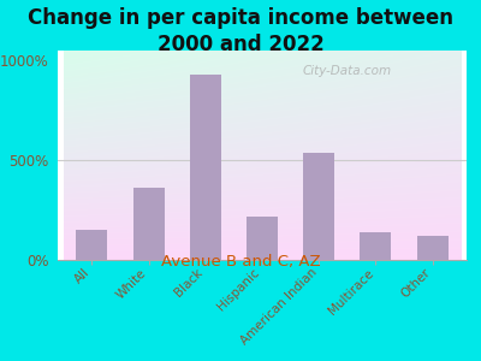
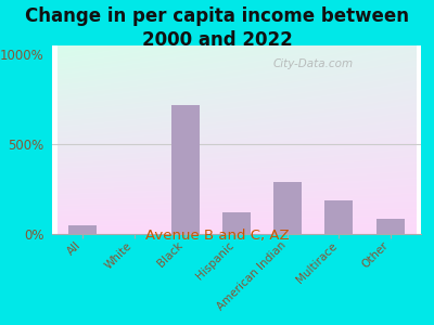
All: 150% -> 50%
White: 360% -> 0%
Black: 930% -> 720%
Hispanic: 220% -> 120%
American Indian: 540% -> 290%
Multirace: 140% -> 190%
Other: 120% -> 80%
